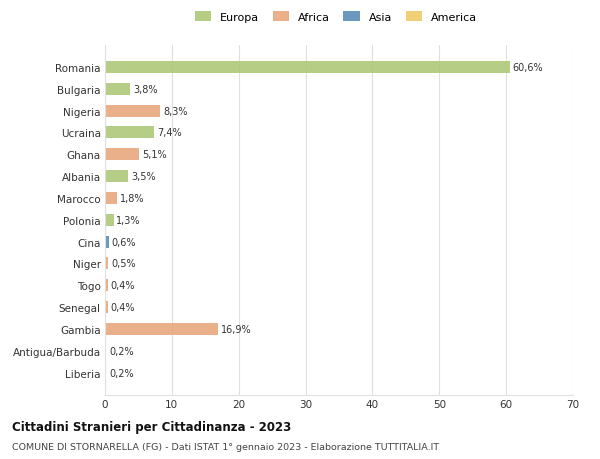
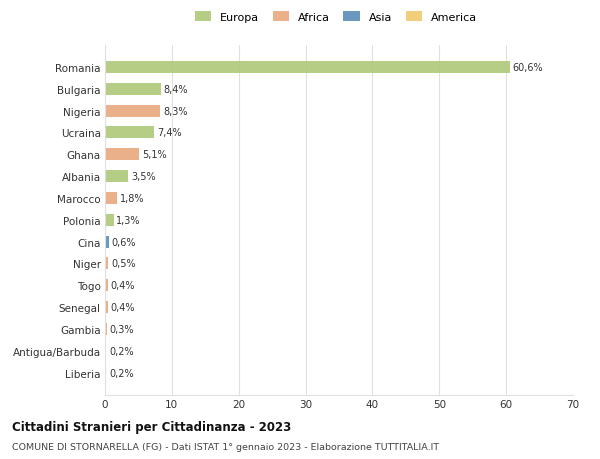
Bulgaria: 3,8% -> 8,4%
Gambia: 16,9% -> 0,3%
